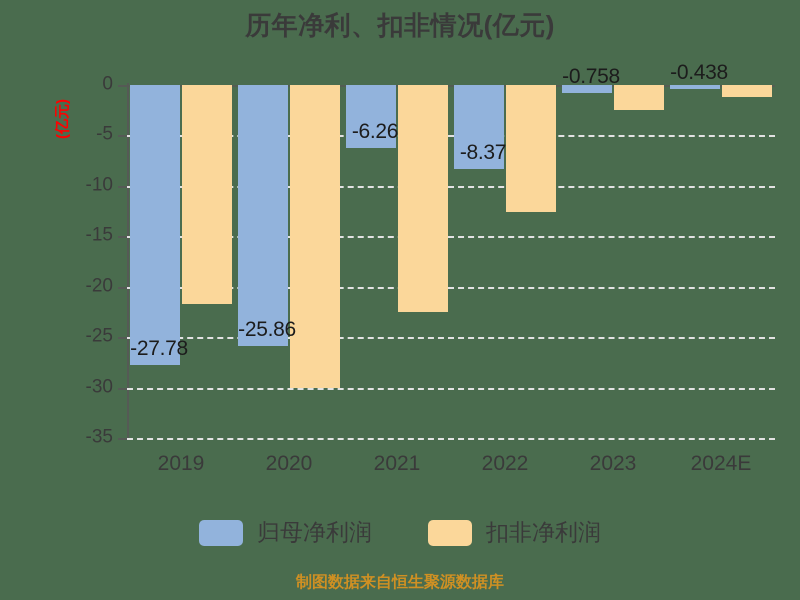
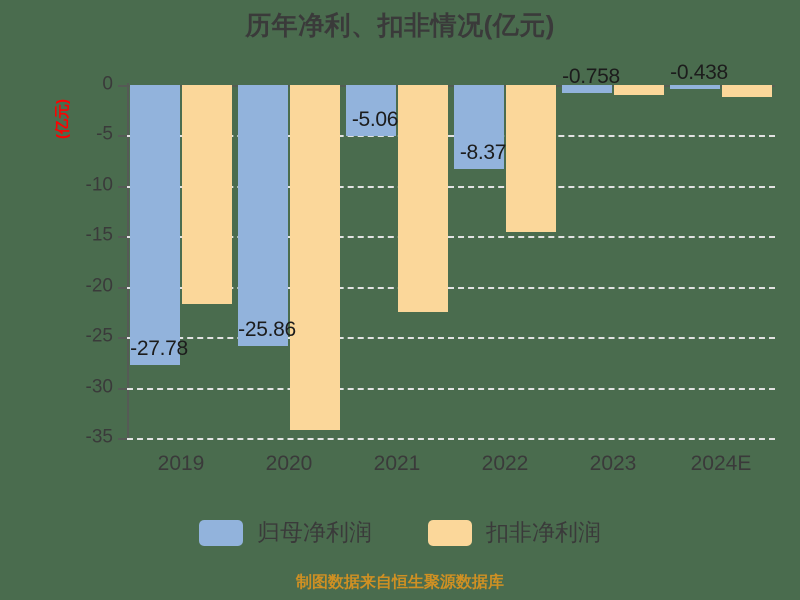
扣非净利润/2020: -30.0 -> -34.2
归母净利润/2021: -6.26 -> -5.06
扣非净利润/2022: -12.6 -> -14.6
扣非净利润/2023: -2.5 -> -0.9
